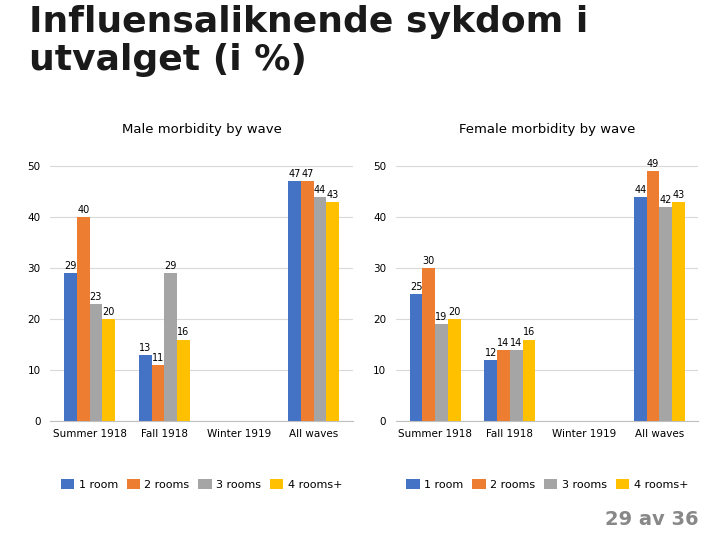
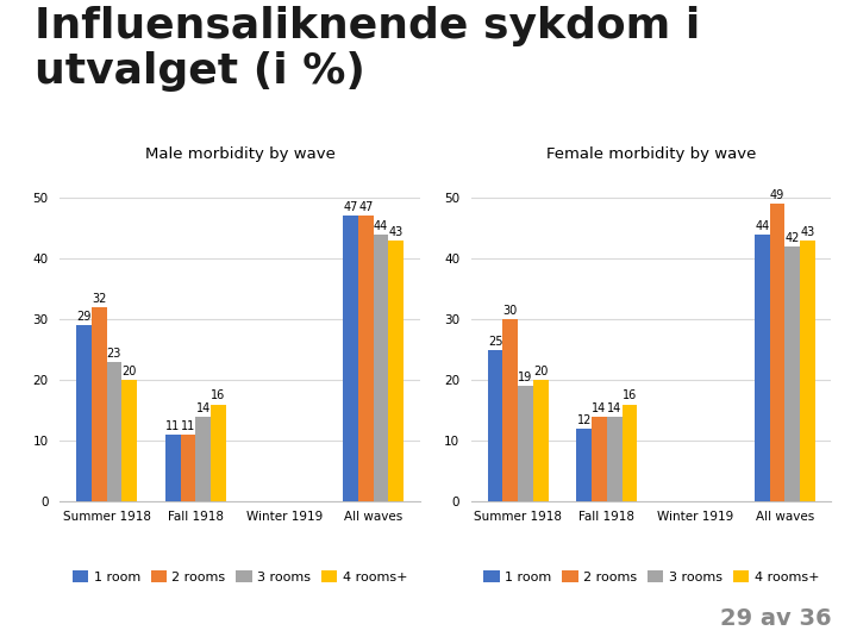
Male morbidity by wave/2 rooms/Summer 1918: 40 -> 32
Male morbidity by wave/1 room/Fall 1918: 13 -> 11
Male morbidity by wave/3 rooms/Fall 1918: 29 -> 14
